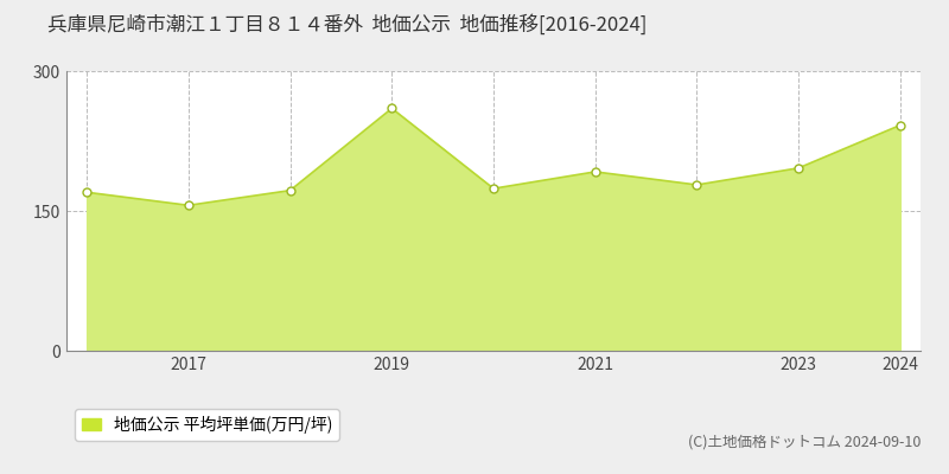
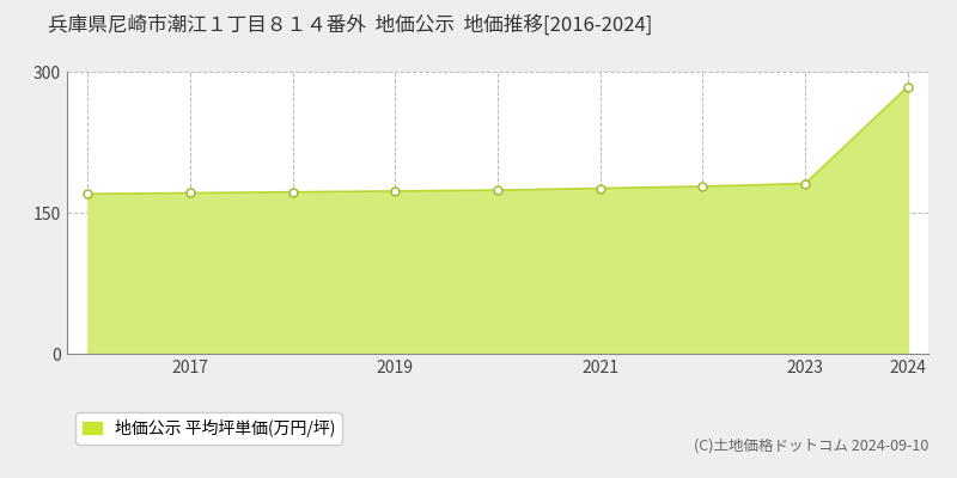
2017: 156 -> 171
2019: 260 -> 173
2021: 192 -> 176
2023: 196 -> 181
2024: 242 -> 284
